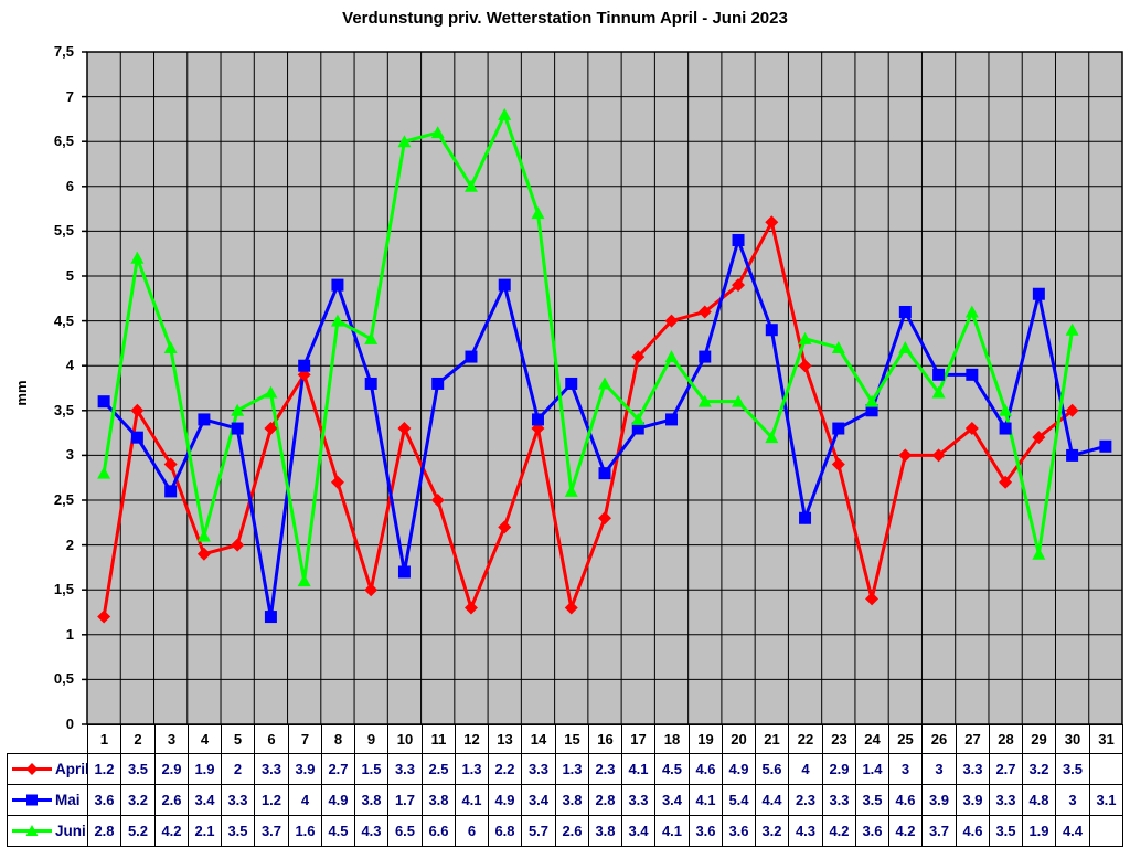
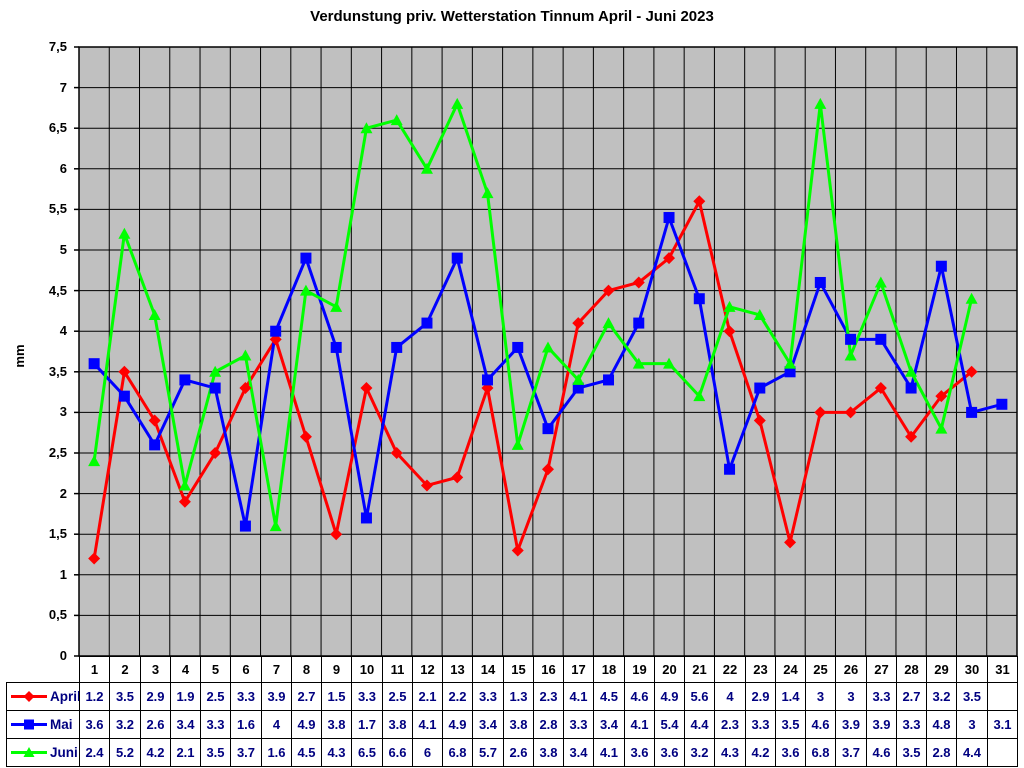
Juni/1: 2.8 -> 2.4
April/5: 2 -> 2.5
Mai/6: 1.2 -> 1.6
April/12: 1.3 -> 2.1
Juni/25: 4.2 -> 6.8
Juni/29: 1.9 -> 2.8
